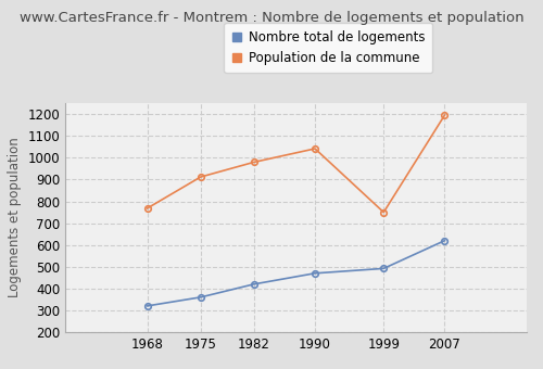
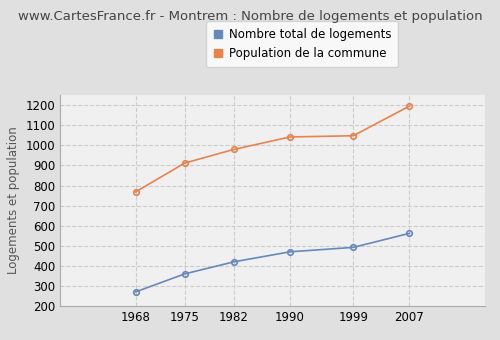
Nombre total de logements/1968: 320 -> 270
Population de la commune/1999: 750 -> 1048
Nombre total de logements/2007: 620 -> 562
